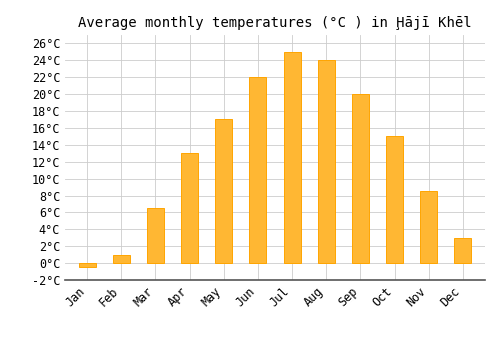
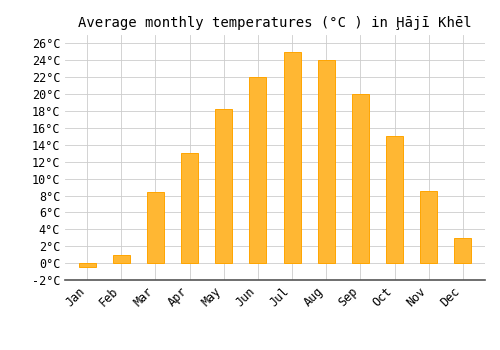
Mar: 6.5°C -> 8.4°C
May: 17.0°C -> 18.2°C
